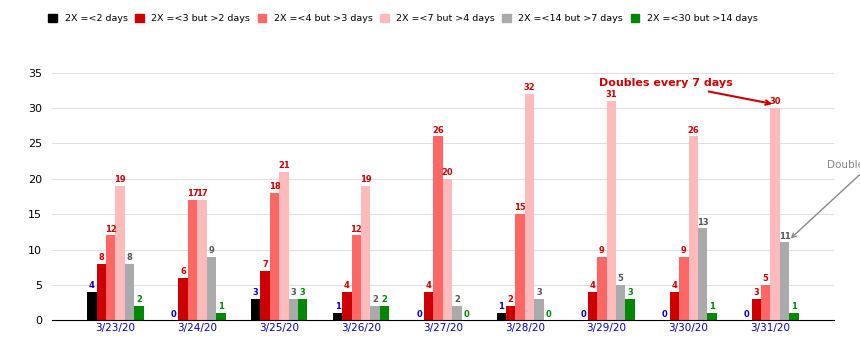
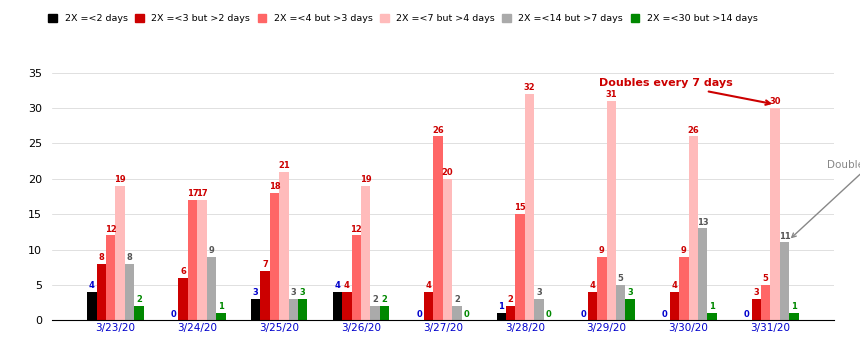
2X =<2 days/3/26/20: 1 -> 4
